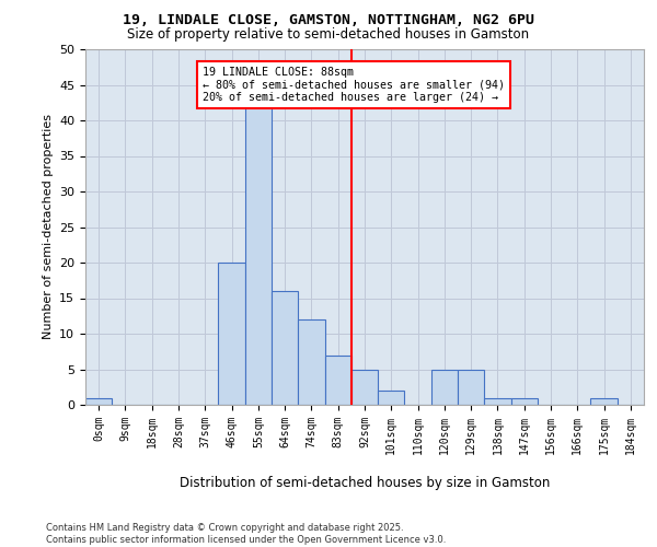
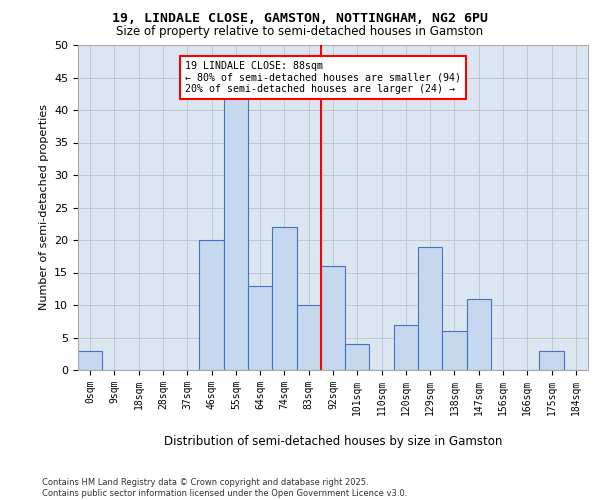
0sqm: 1 -> 3
64sqm: 16 -> 13
74sqm: 12 -> 22
83sqm: 7 -> 10
92sqm: 5 -> 16
101sqm: 2 -> 4
120sqm: 5 -> 7
129sqm: 5 -> 19
138sqm: 1 -> 6
147sqm: 1 -> 11
175sqm: 1 -> 3
